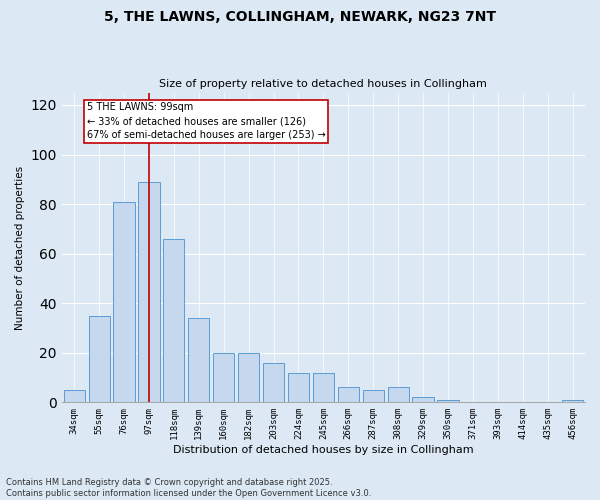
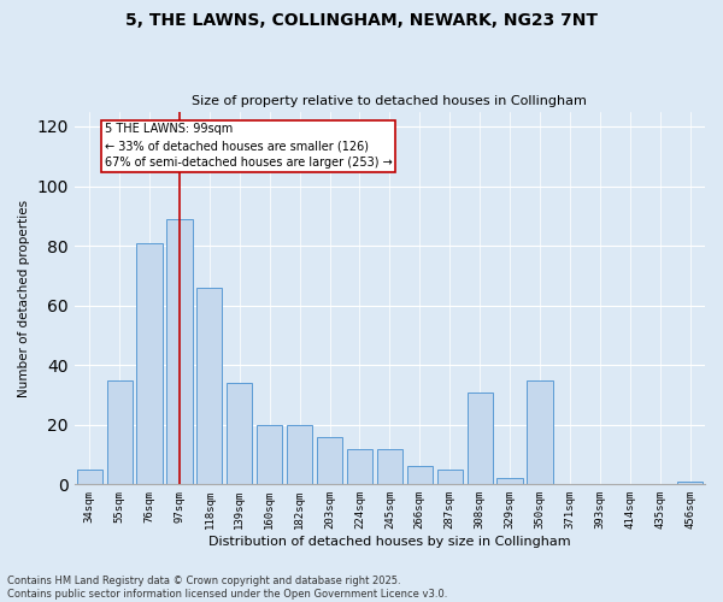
308sqm: 6 -> 31
350sqm: 1 -> 35
